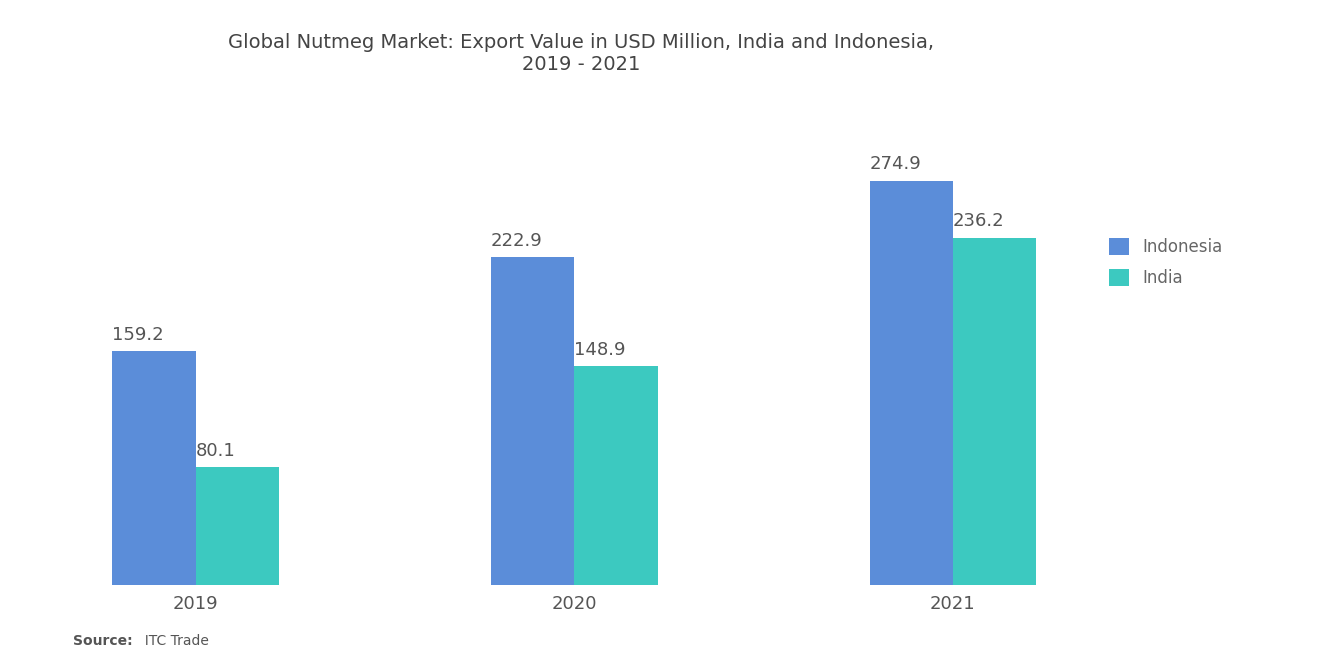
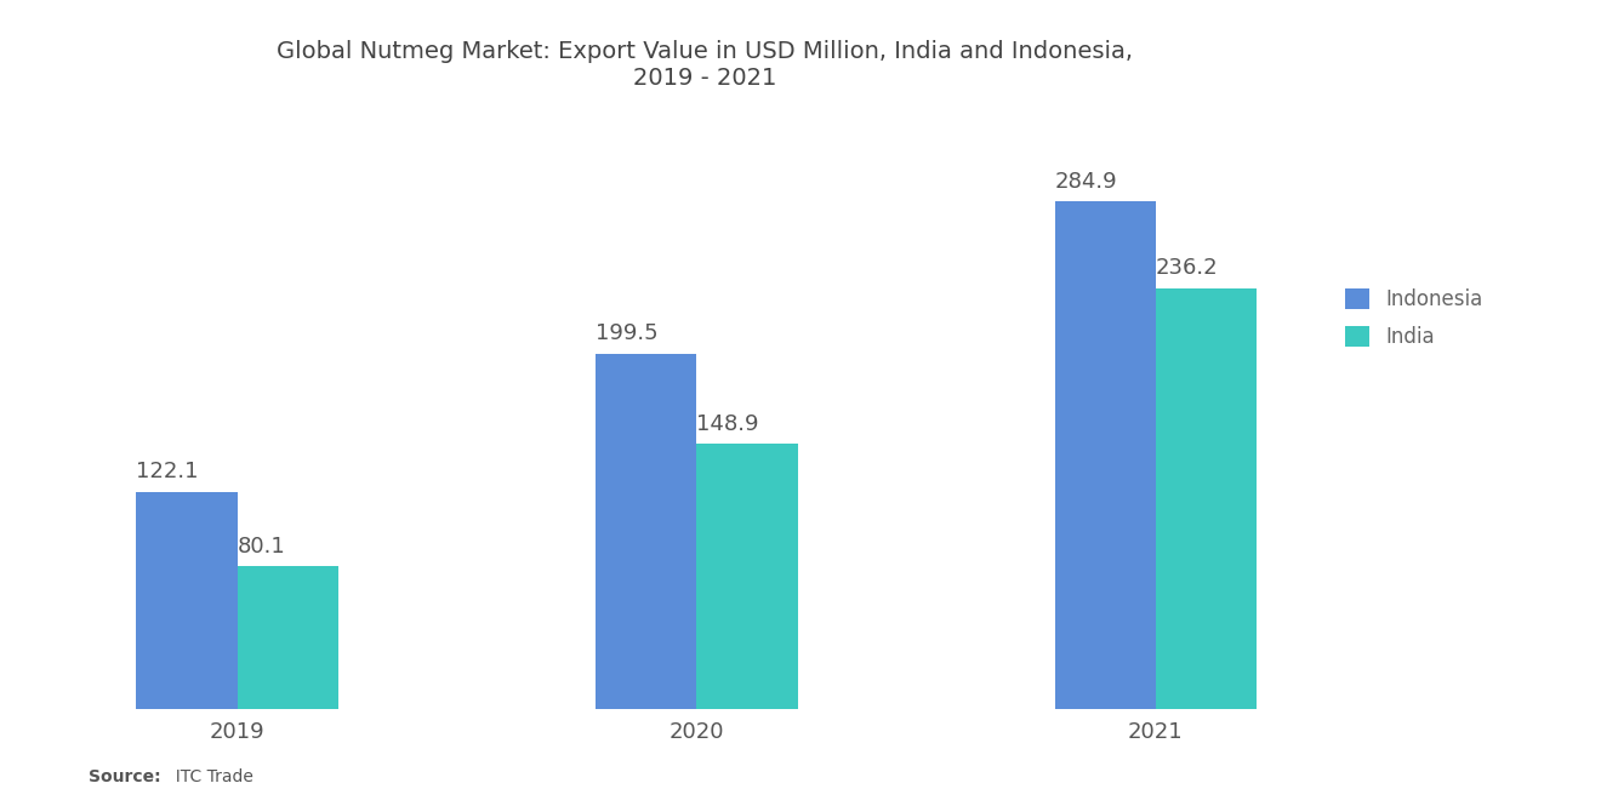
Indonesia/2019: 159.2 -> 122.1
Indonesia/2020: 222.9 -> 199.5
Indonesia/2021: 274.9 -> 284.9
